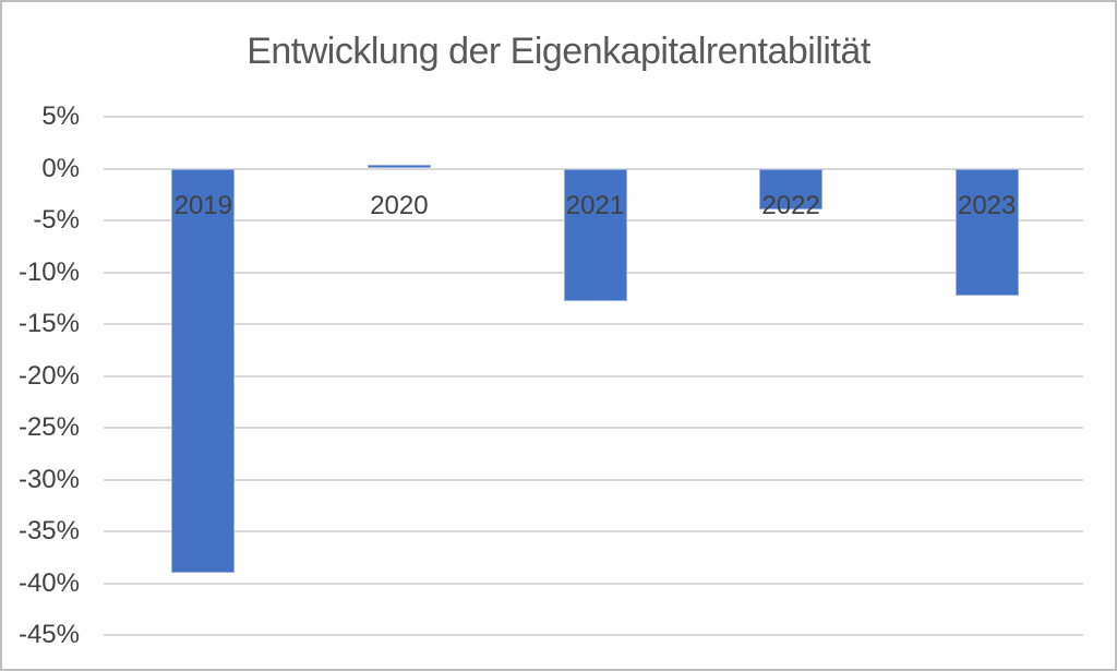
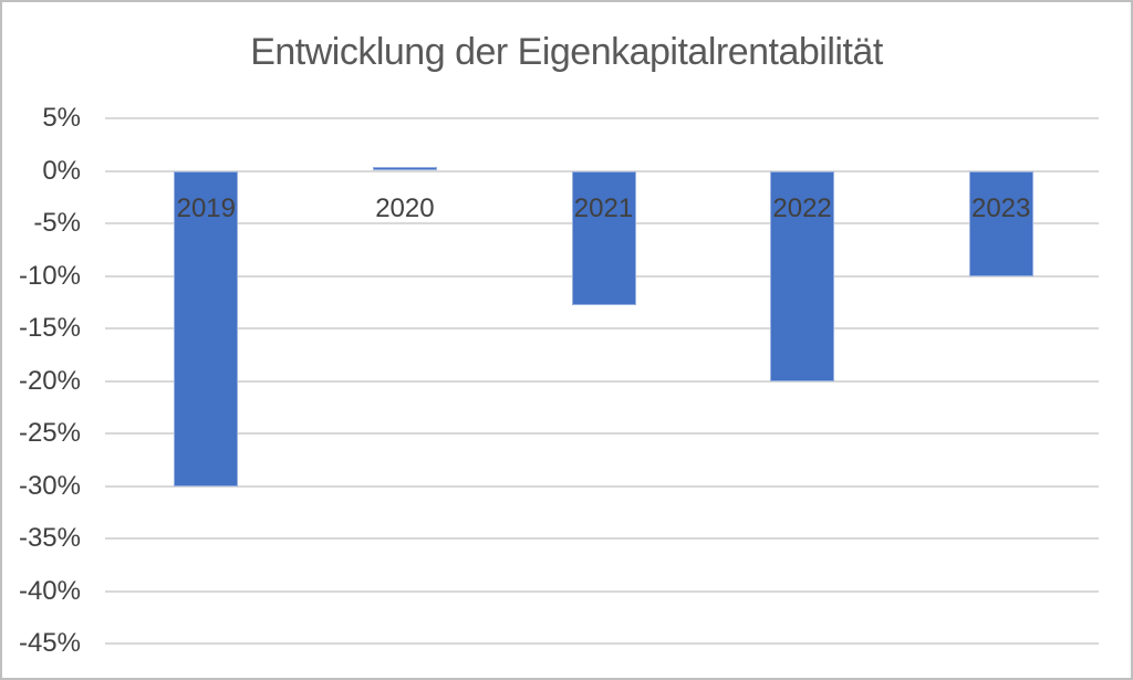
2019: -39% -> -30%
2022: -4% -> -20%
2023: -12% -> -10%
